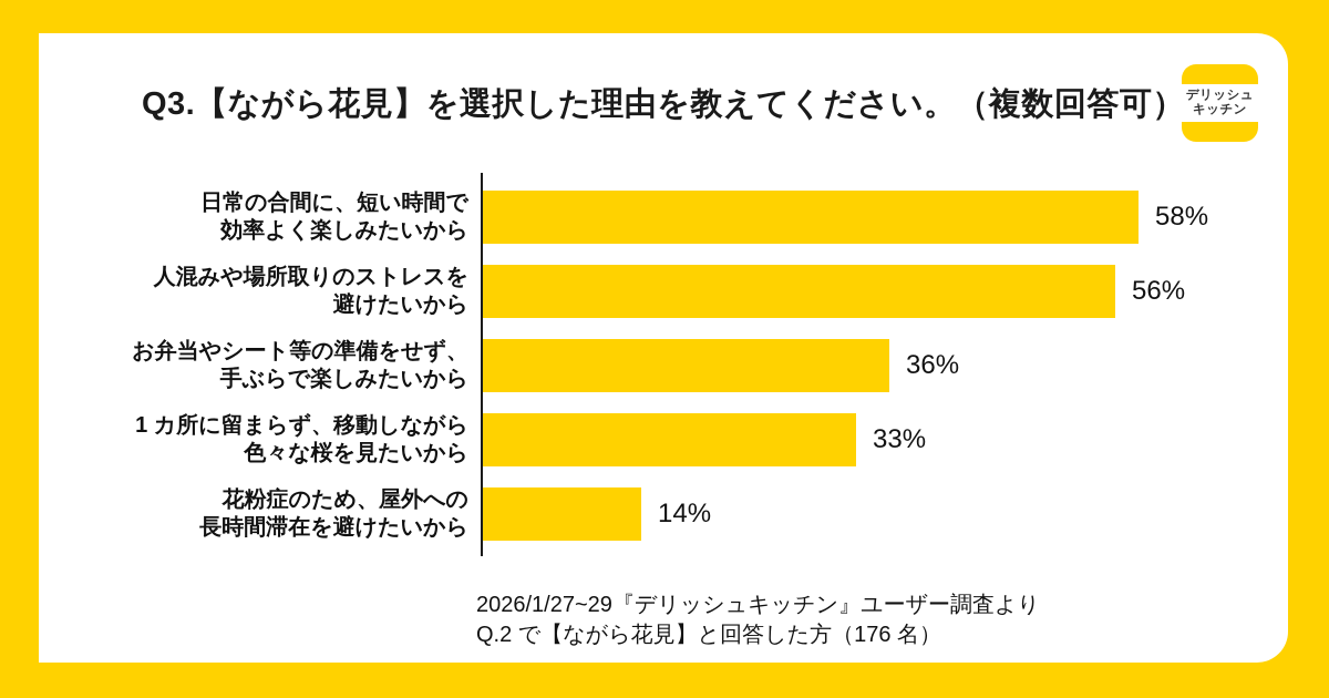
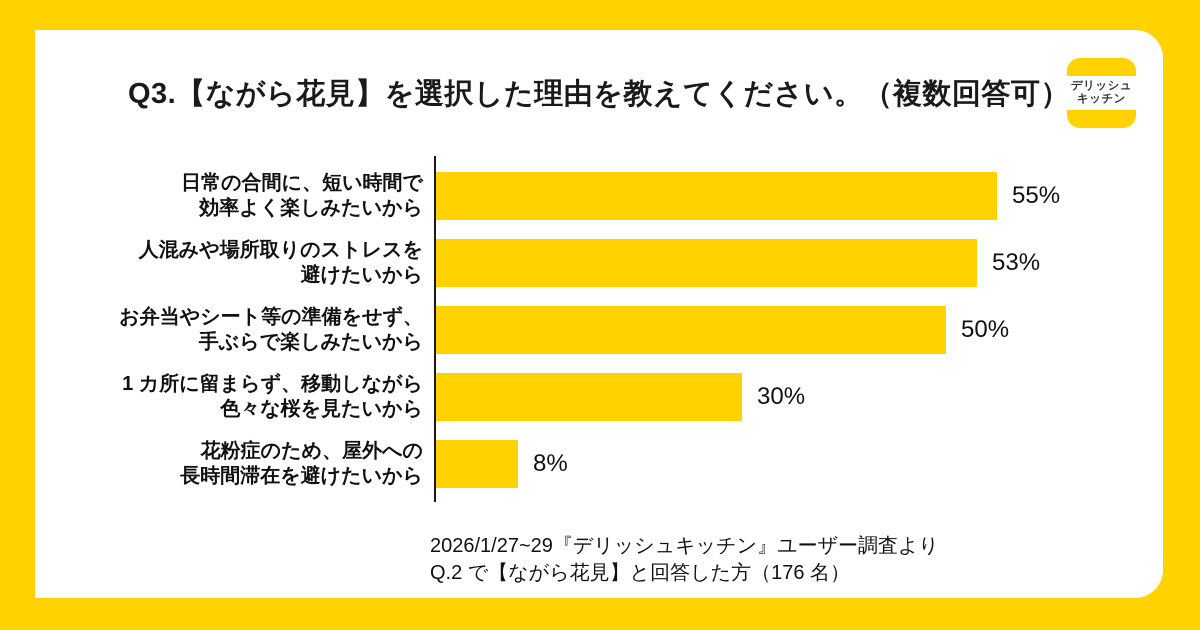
日常の合間に、短い時間で 効率よく楽しみたいから: 58% -> 55%
人混みや場所取りのストレスを 避けたいから: 56% -> 53%
お弁当やシート等の準備をせず、 手ぶらで楽しみたいから: 36% -> 50%
1 カ所に留まらず、移動しながら 色々な桜を見たいから: 33% -> 30%
花粉症のため、屋外への 長時間滞在を避けたいから: 14% -> 8%
